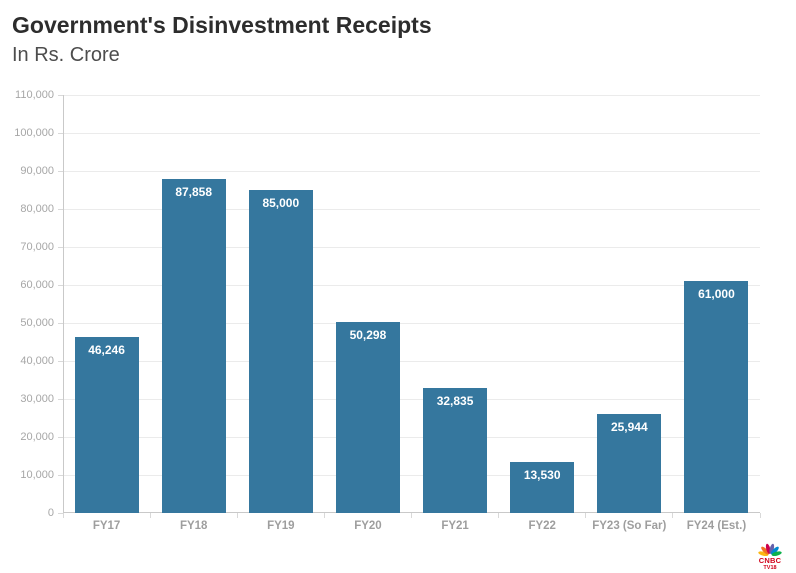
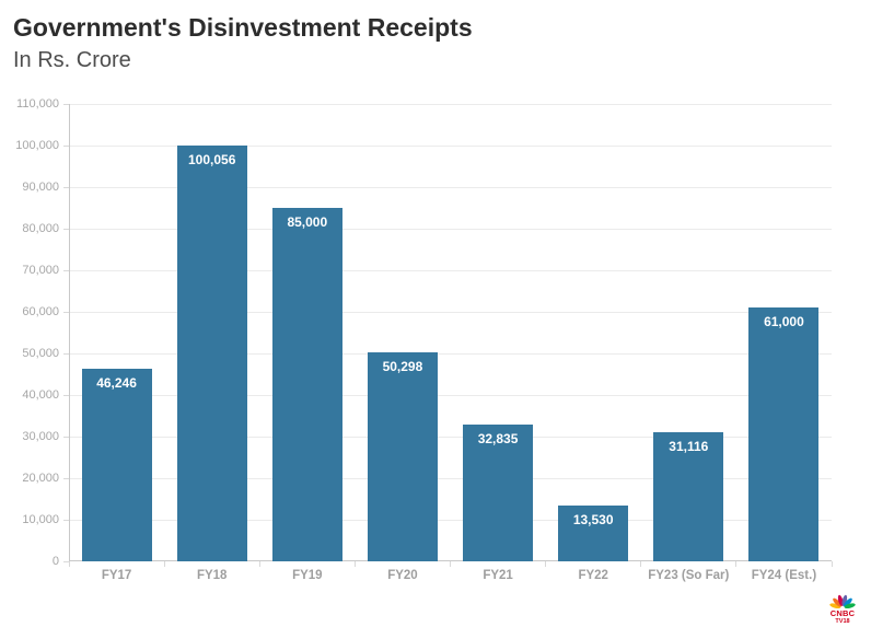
FY18: 87,858 -> 100,056
FY23 (So Far): 25,944 -> 31,116
